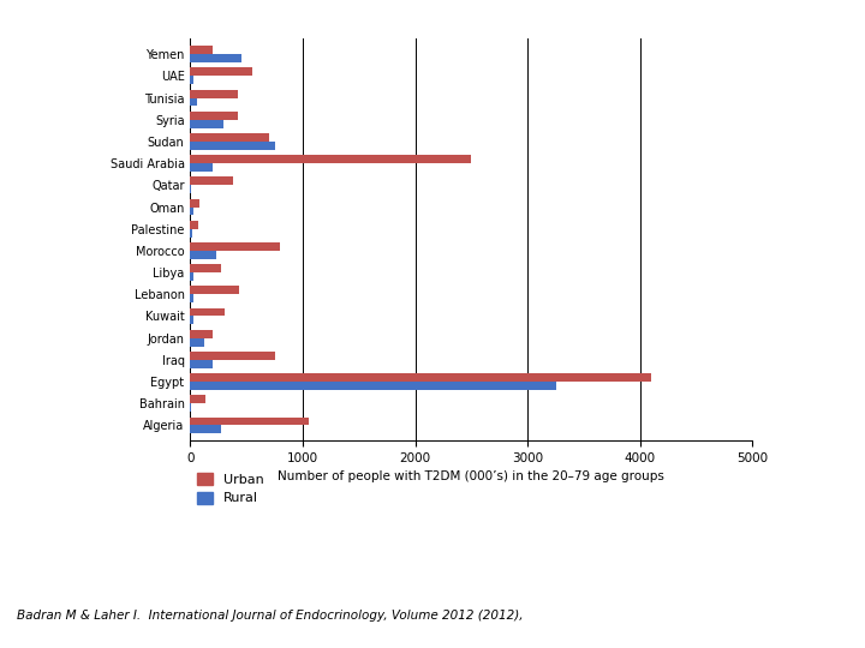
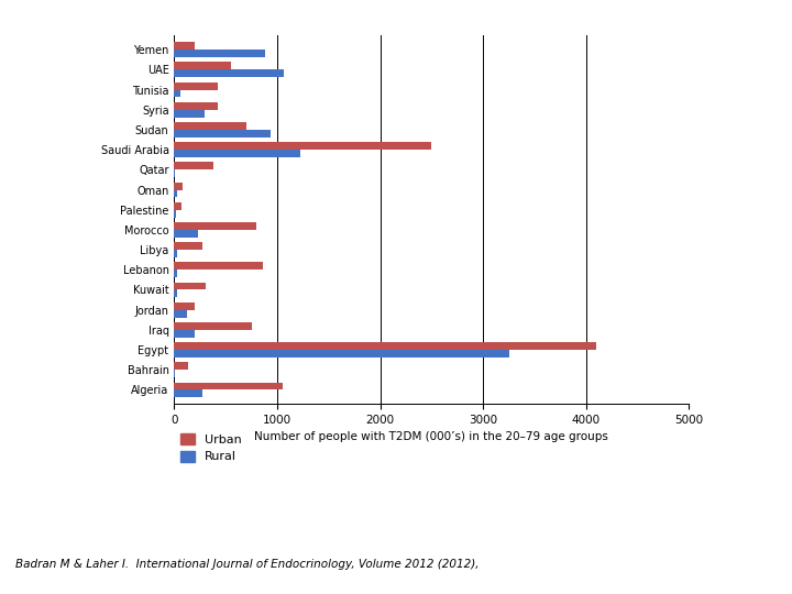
Rural/Yemen: 450 -> 880
Rural/UAE: 30 -> 1060
Rural/Sudan: 750 -> 940
Rural/Saudi Arabia: 200 -> 1220
Urban/Lebanon: 430 -> 860
